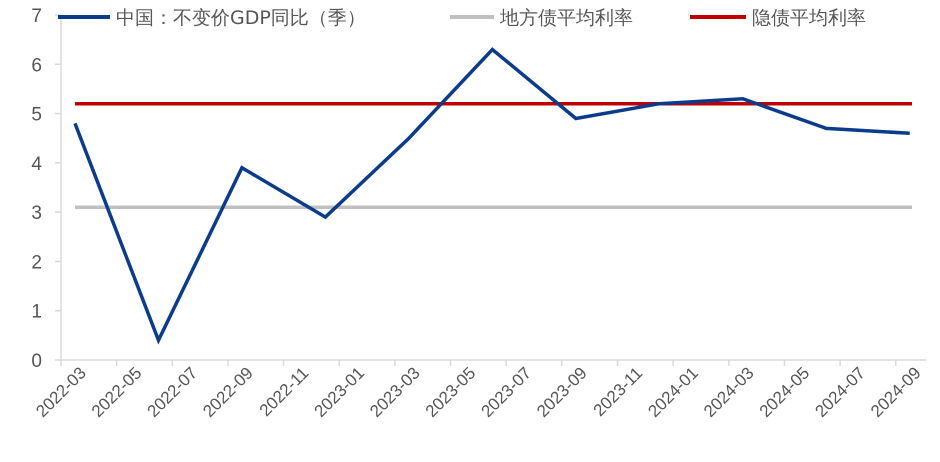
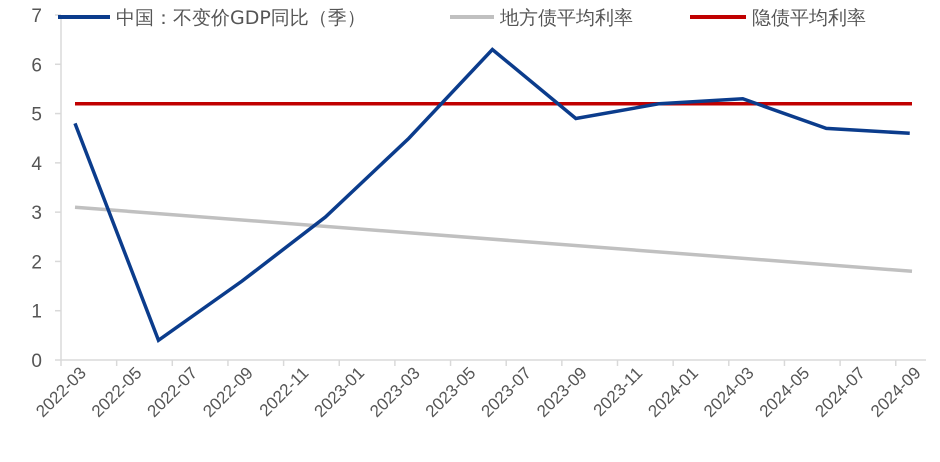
中国：不变价GDP同比（季）/2022-09: 3.9 -> 1.6
地方债平均利率/2022-09: 3.1 -> 4.5
地方债平均利率/2023-09: 3.1 -> 2.6
地方债平均利率/2024-09: 3.1 -> 1.8
